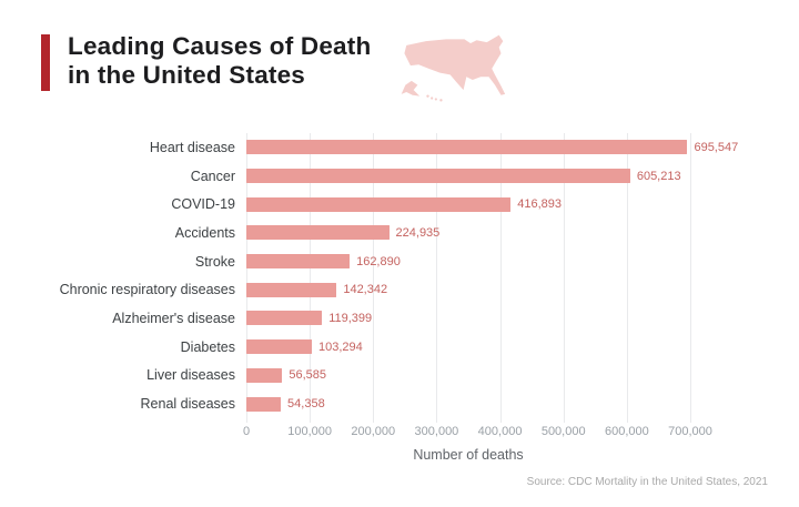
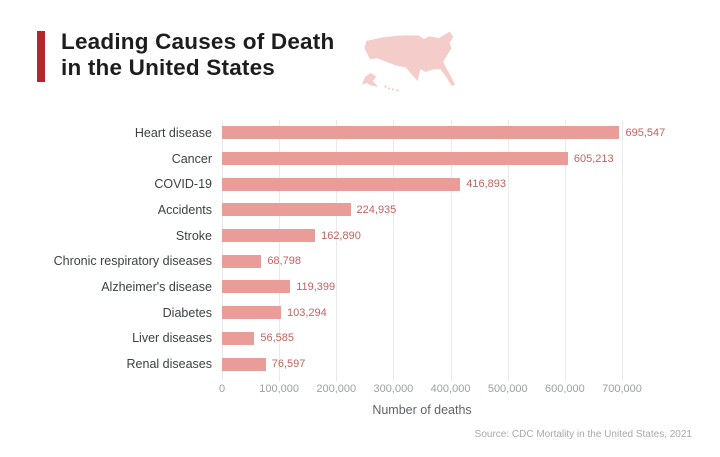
Chronic respiratory diseases: 142,342 -> 68,798
Renal diseases: 54,358 -> 76,597
